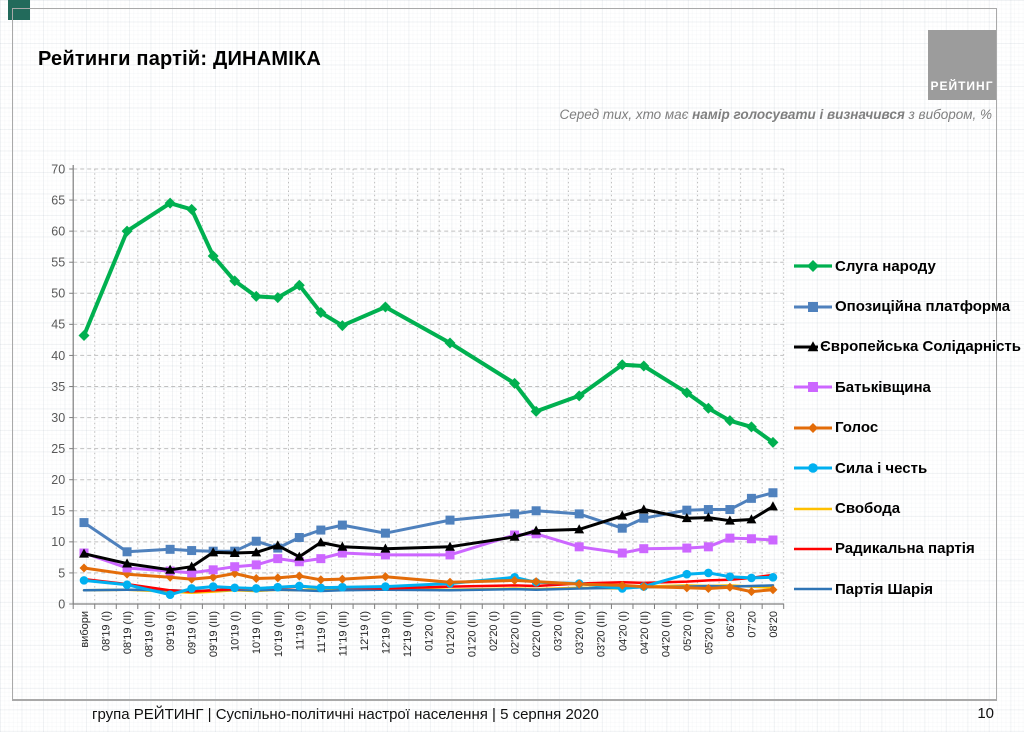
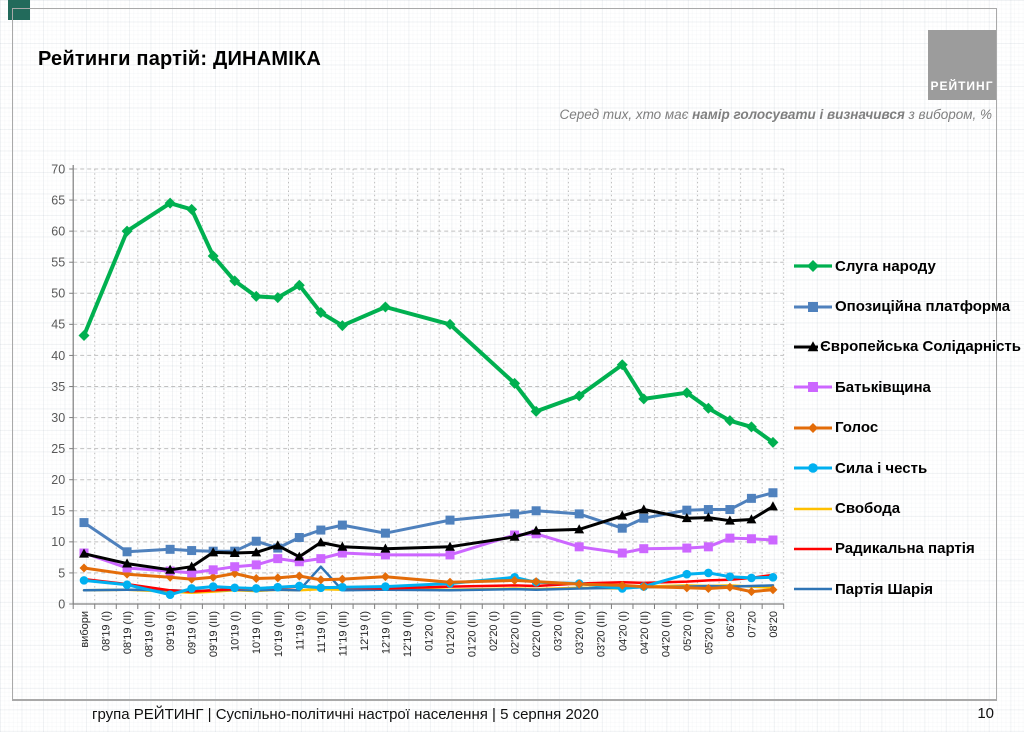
Партія Шарія/11'19 (II): 2 -> 6
Слуга народу/01'20 (II): 42 -> 45
Слуга народу/04'20 (II): 38 -> 33
